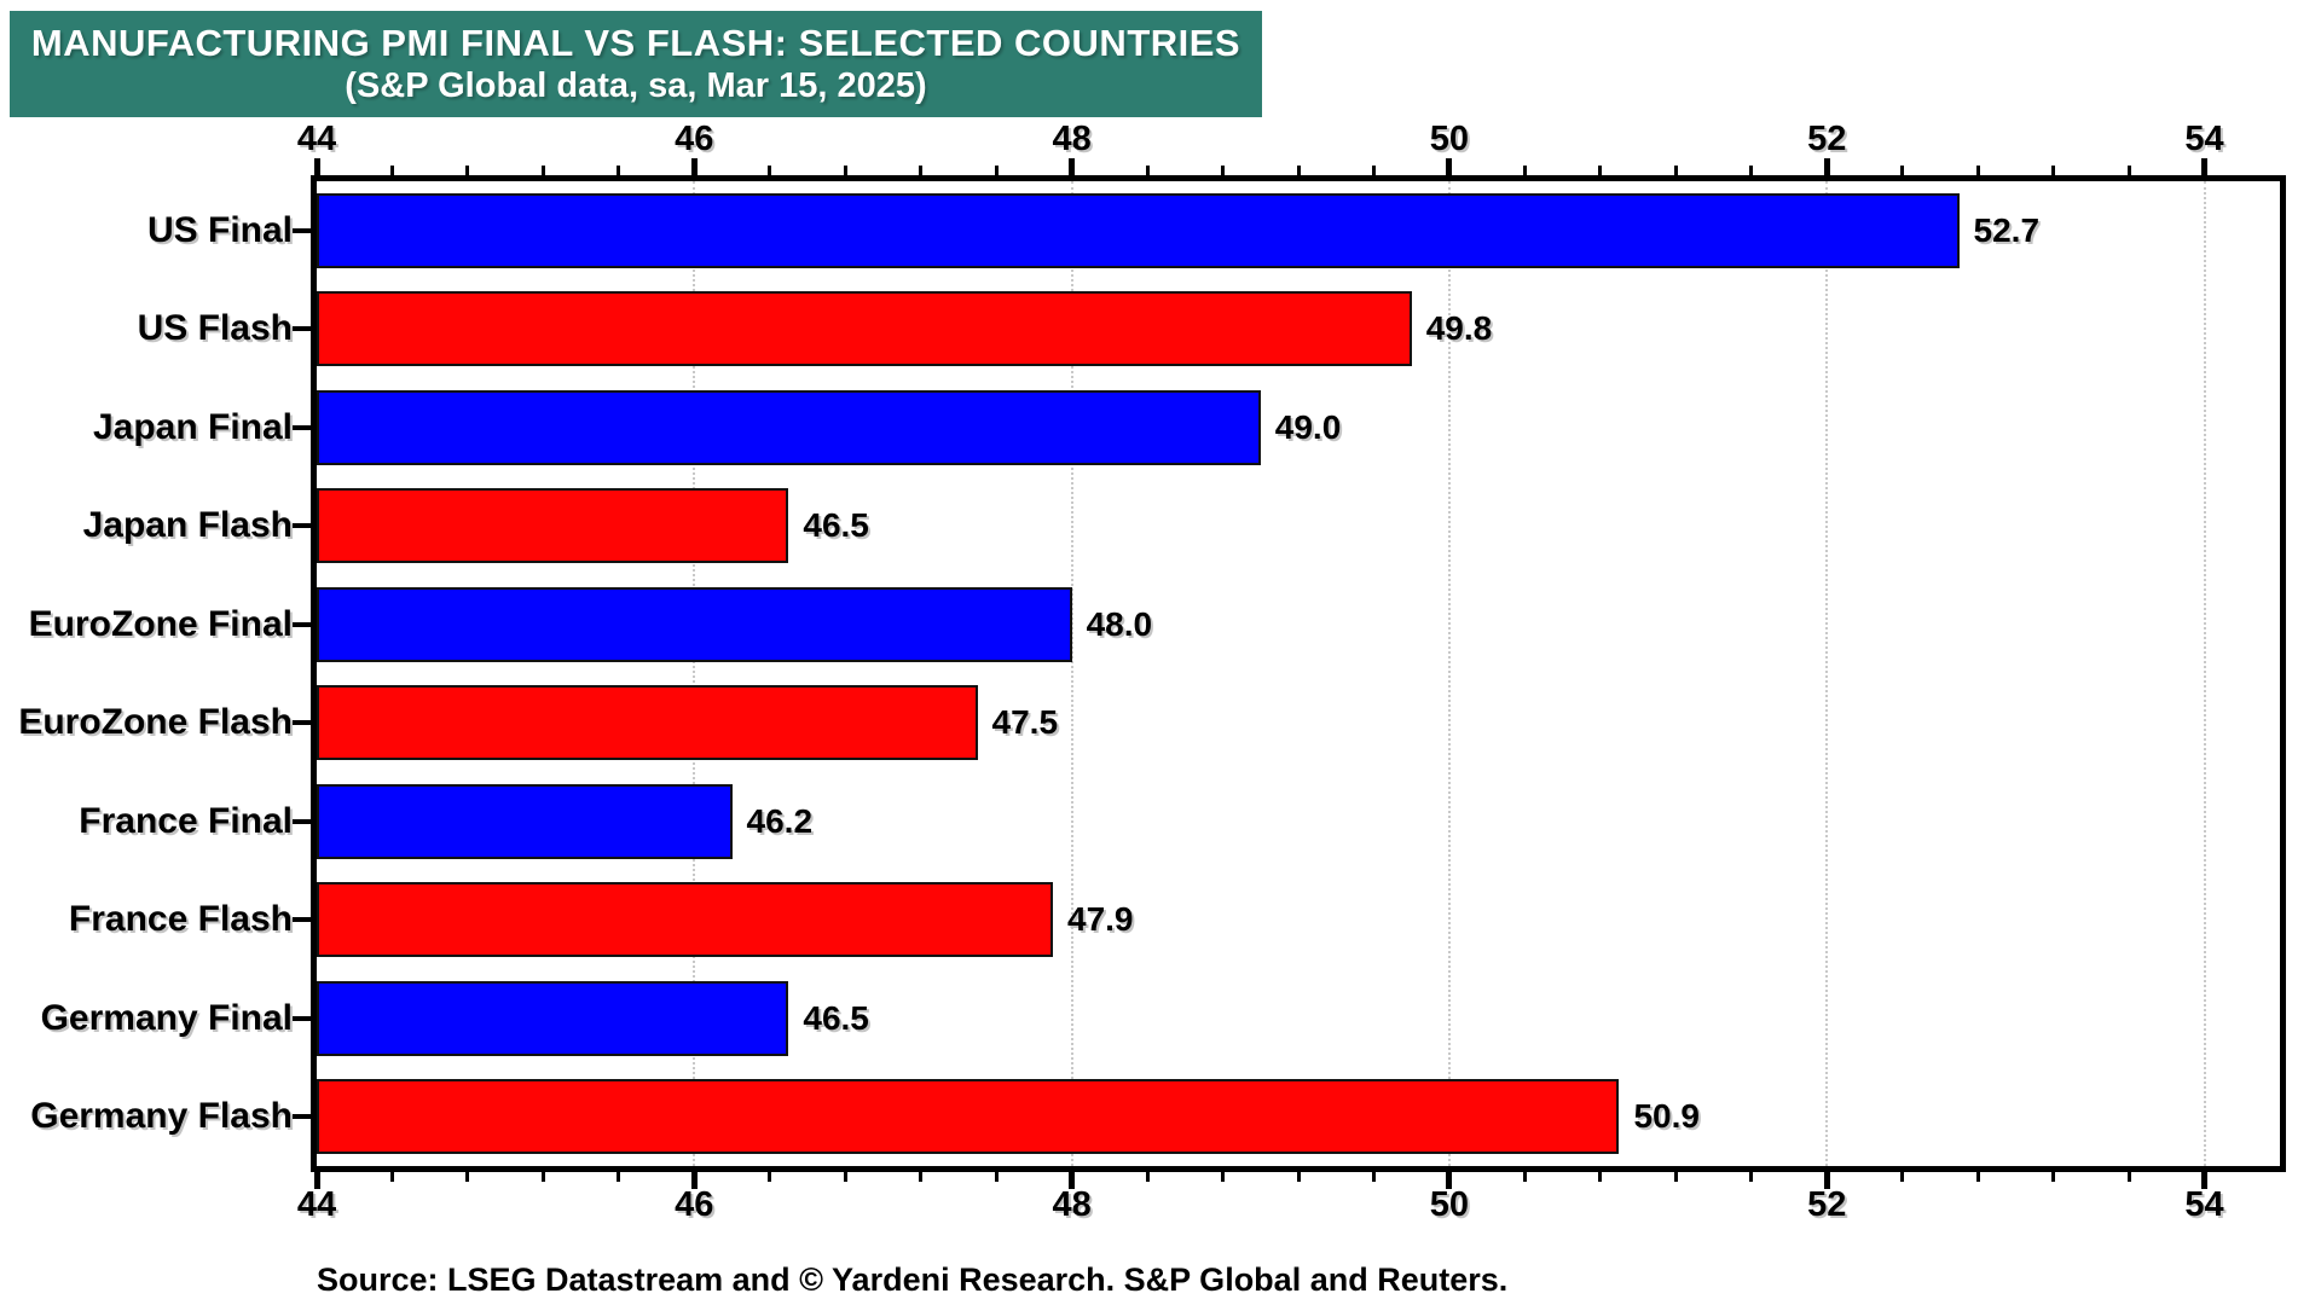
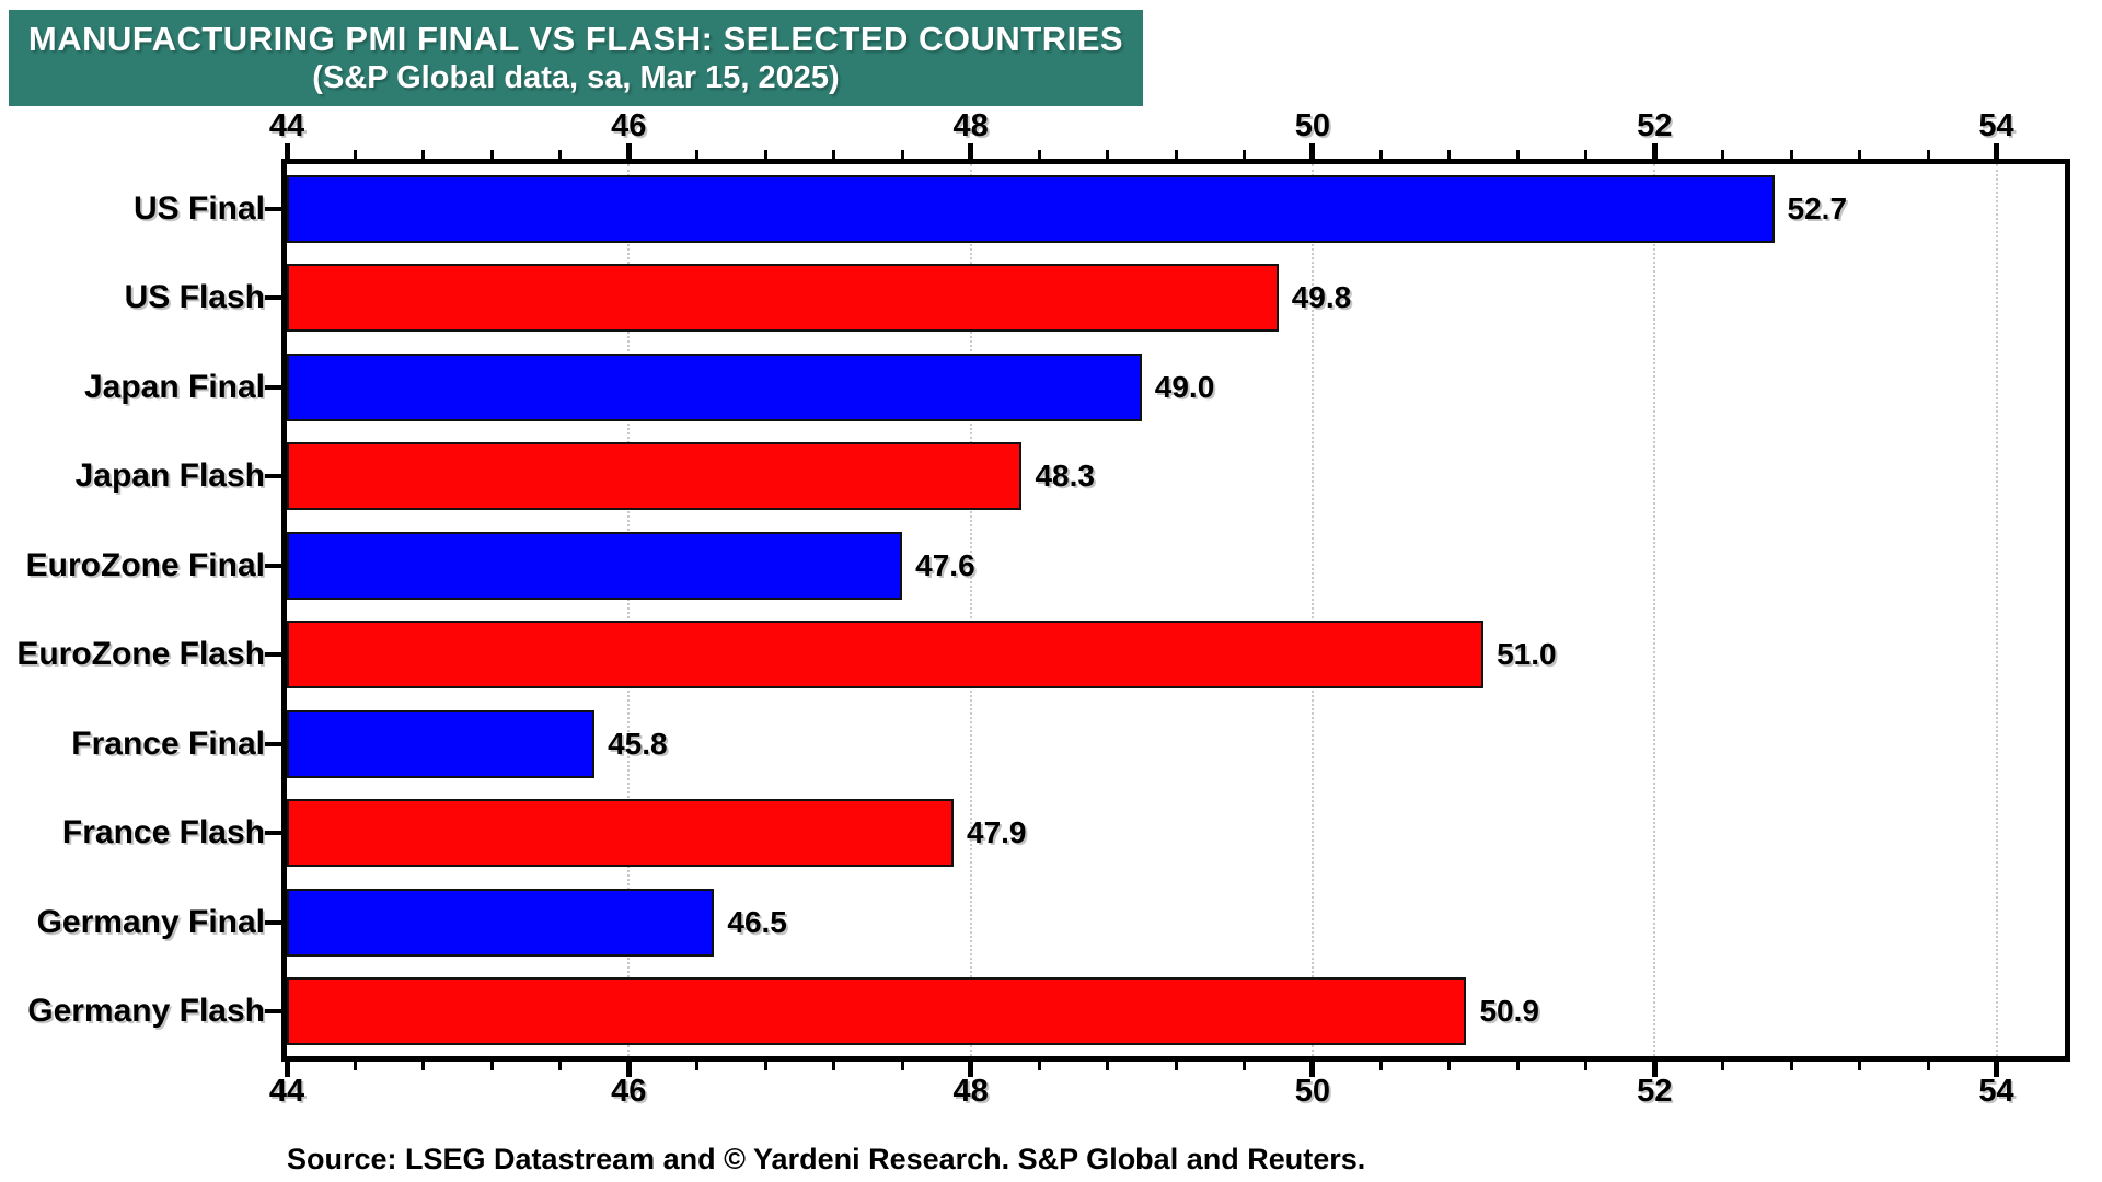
Japan Flash: 46.5 -> 48.3
EuroZone Final: 48.0 -> 47.6
EuroZone Flash: 47.5 -> 51.0
France Final: 46.2 -> 45.8
